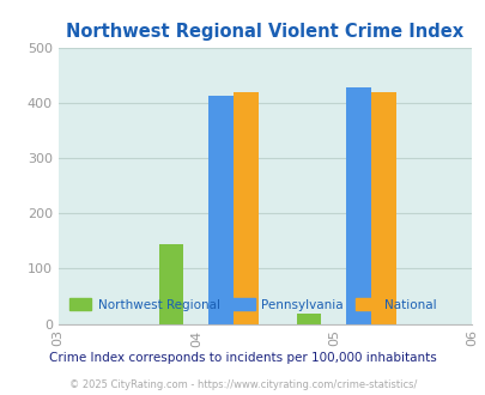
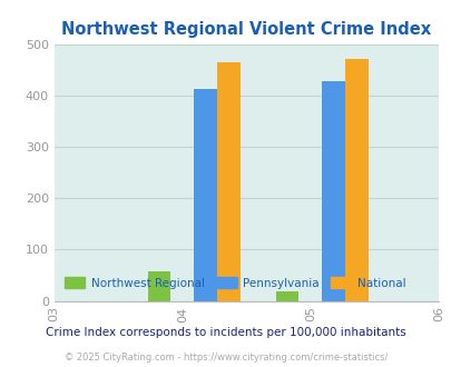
Northwest Regional/04: 145 -> 57
National/04: 420 -> 465
National/05: 420 -> 470
